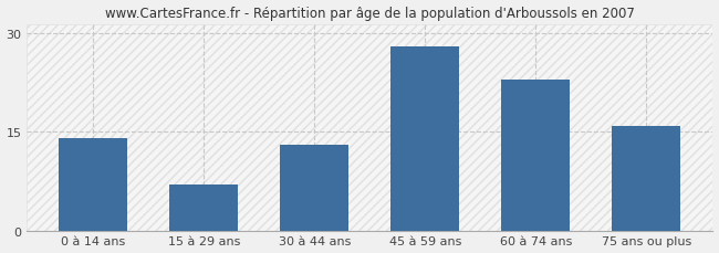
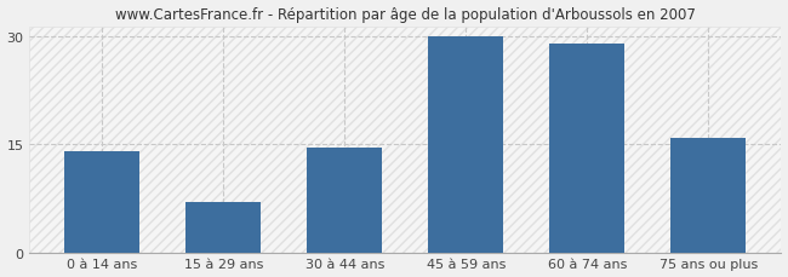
30 à 44 ans: 13.0 -> 14.5
45 à 59 ans: 28.0 -> 30.0
60 à 74 ans: 23.0 -> 29.0
